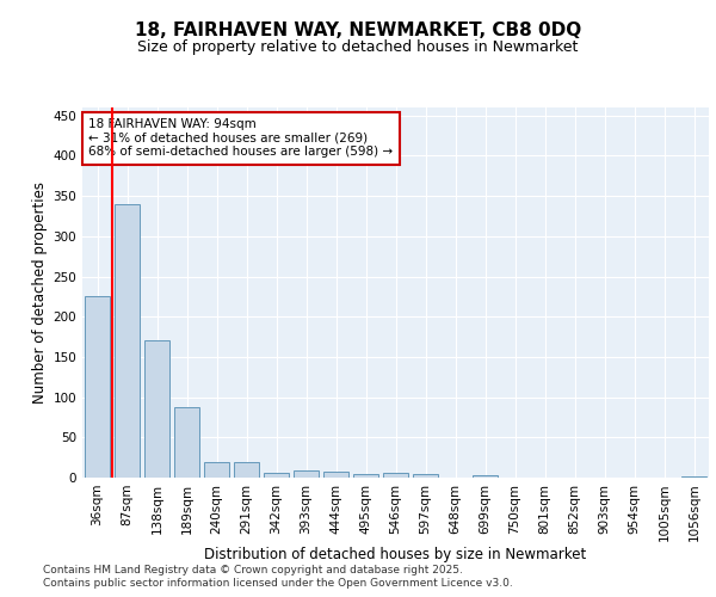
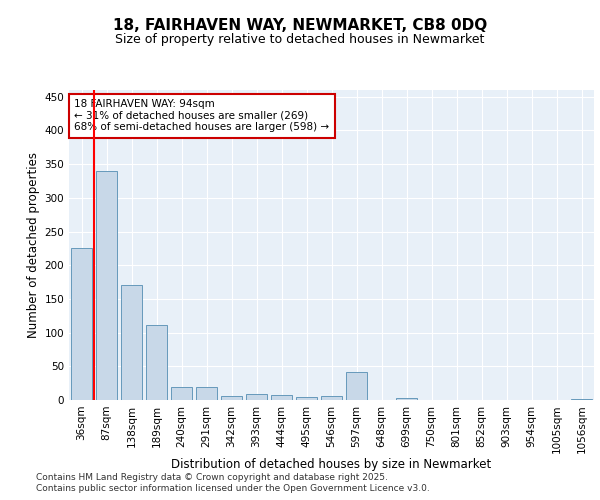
189sqm: 88 -> 112
597sqm: 5 -> 42
